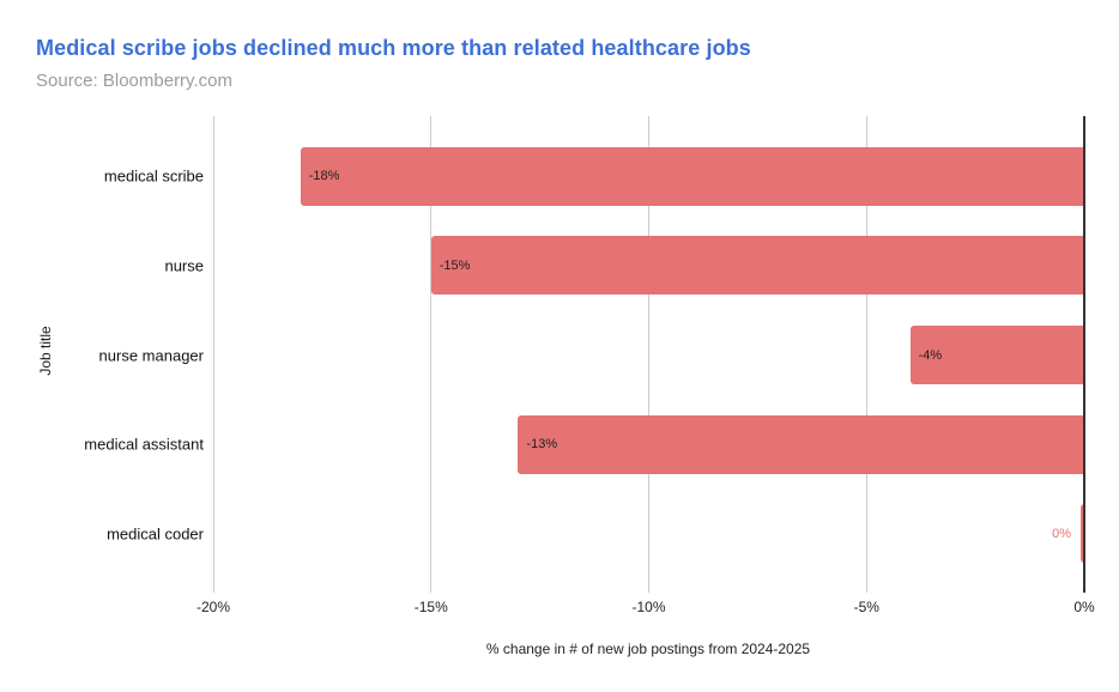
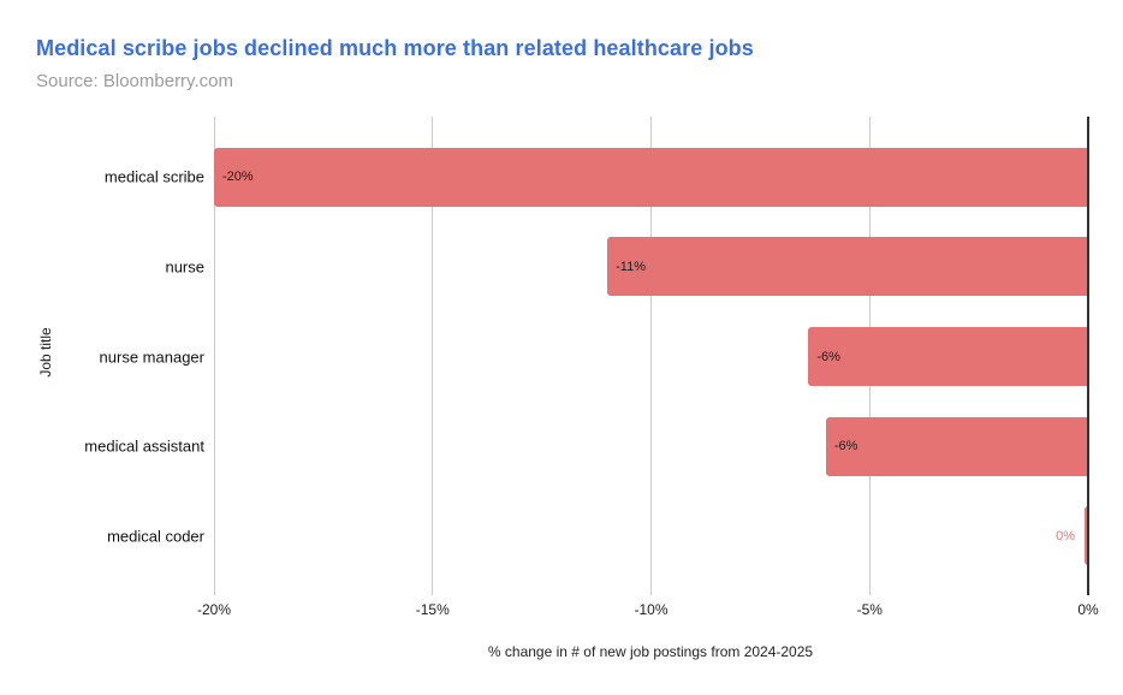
medical scribe: -18% -> -20%
nurse: -15% -> -11%
nurse manager: -4% -> -6%
medical assistant: -13% -> -6%
